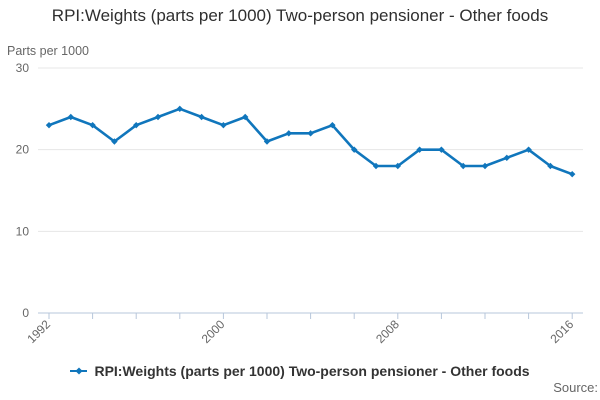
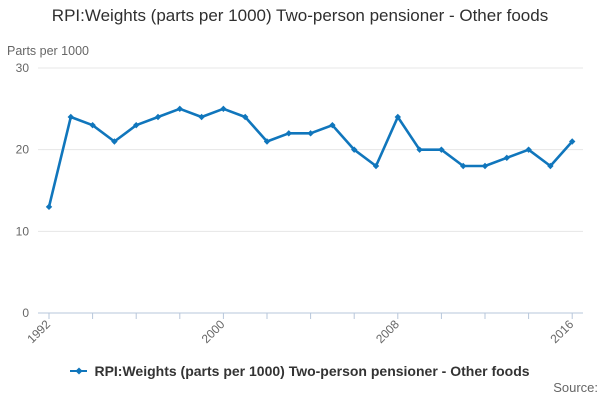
1992: 23 -> 13
2000: 23 -> 25
2008: 18 -> 24
2016: 17 -> 21
